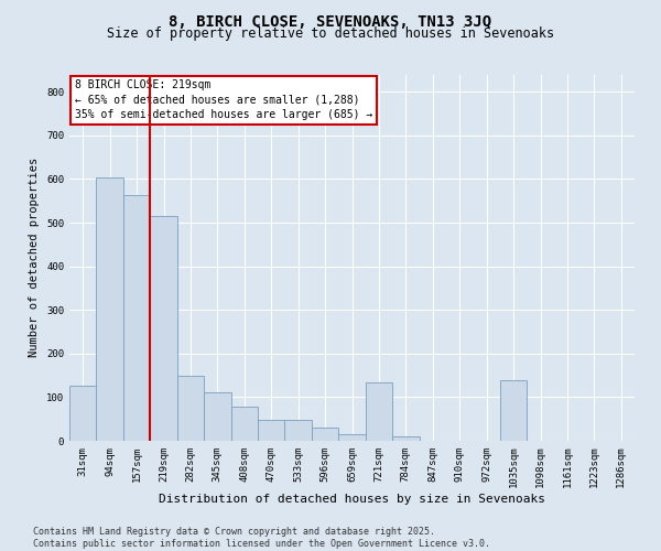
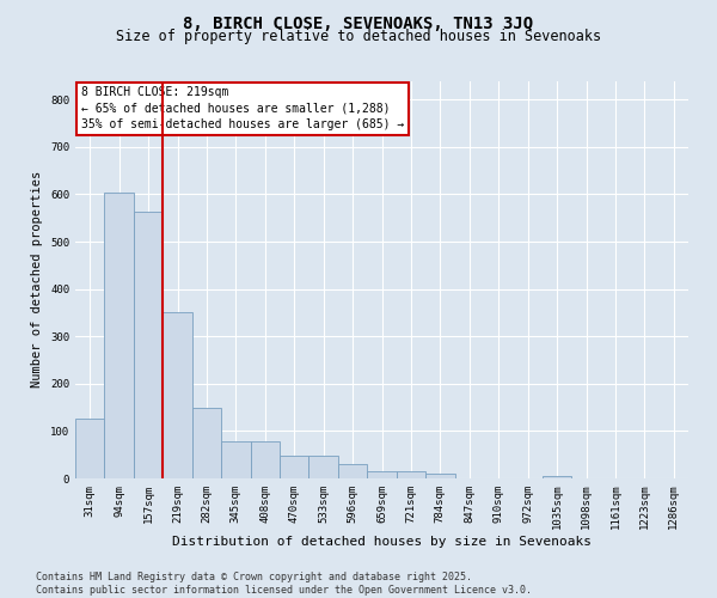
219sqm: 515 -> 350
345sqm: 110 -> 78
721sqm: 135 -> 14
1035sqm: 140 -> 5
